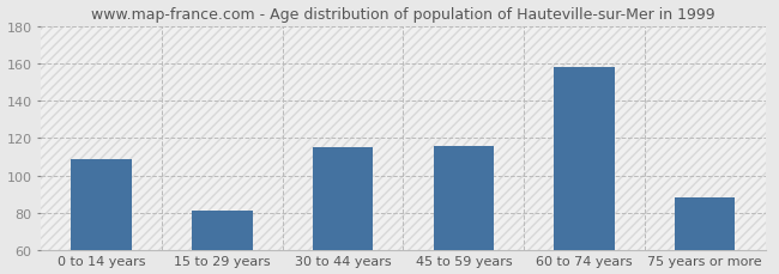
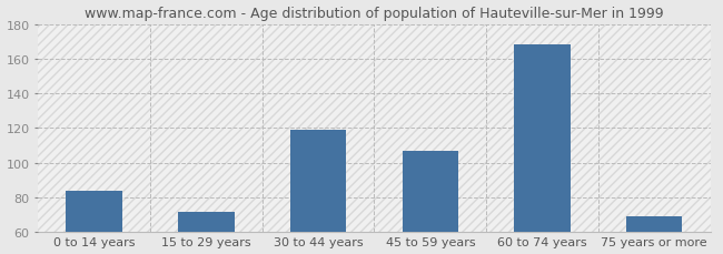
0 to 14 years: 109 -> 84
15 to 29 years: 81 -> 72
30 to 44 years: 115 -> 119
45 to 59 years: 116 -> 107
60 to 74 years: 158 -> 168
75 years or more: 88 -> 69
